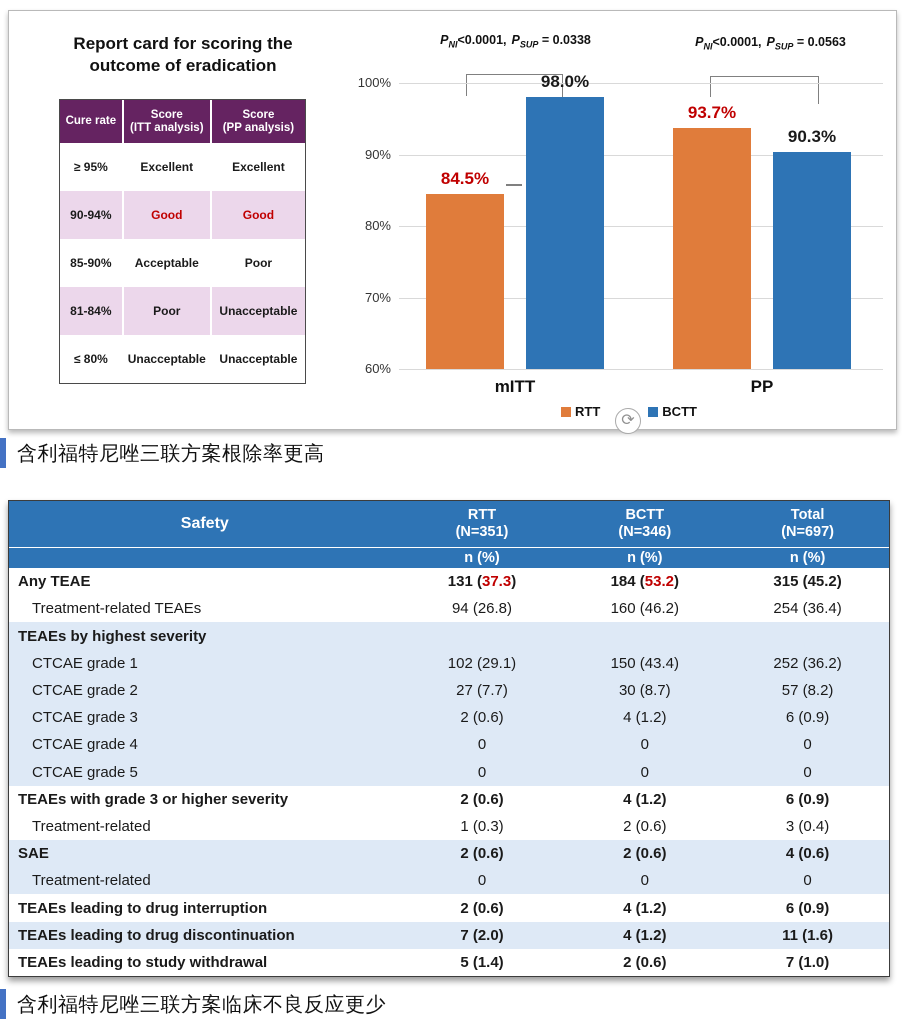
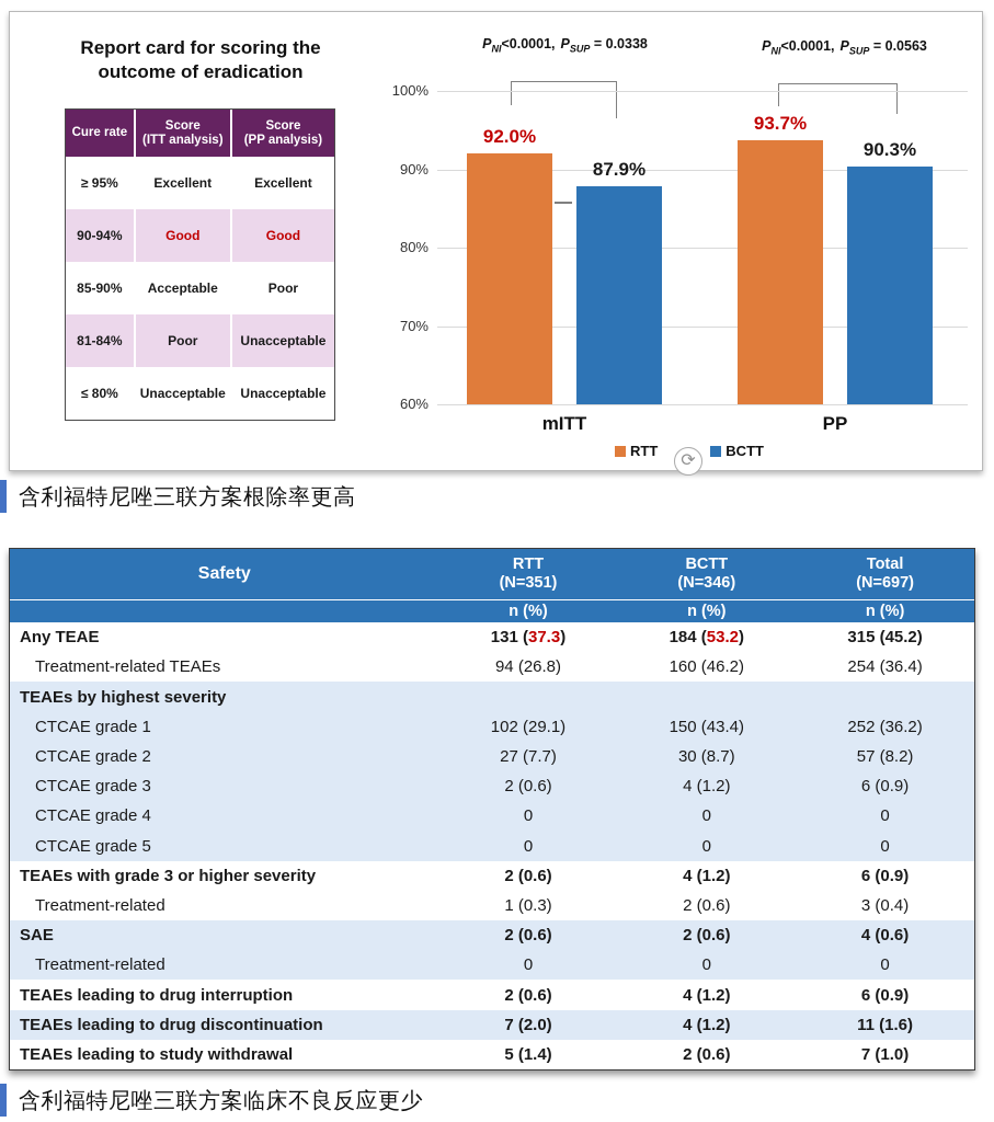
RTT/mITT: 84.5% -> 92.0%
BCTT/mITT: 98.0% -> 87.9%
